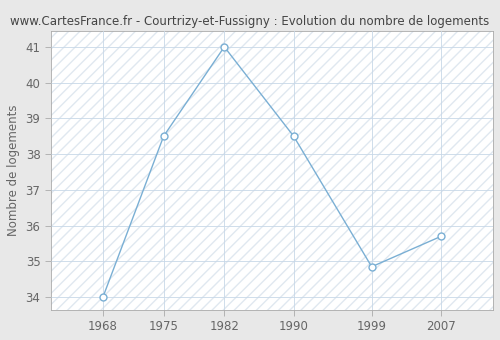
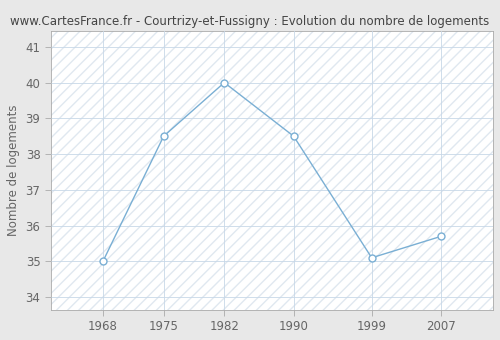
1968: 34.00 -> 35.00
1982: 41.00 -> 40.00
1999: 34.85 -> 35.10
